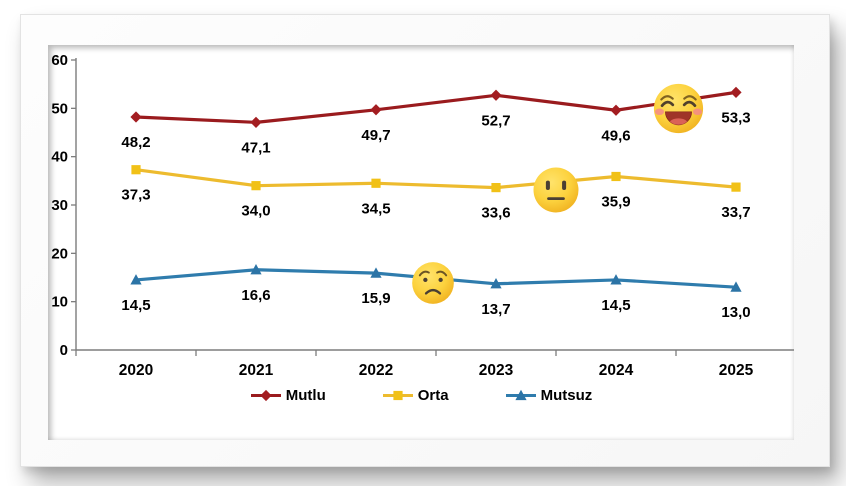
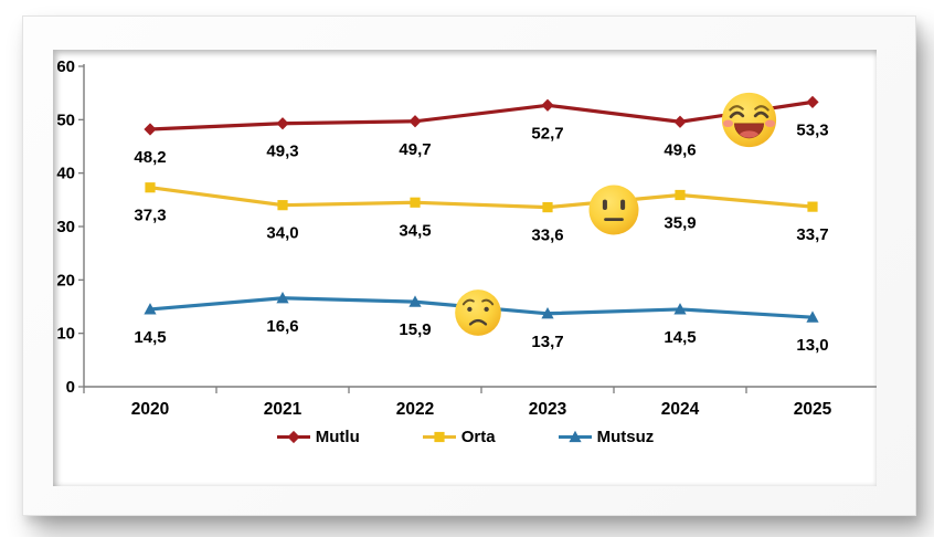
Mutlu/2021: 47,1 -> 49,3
